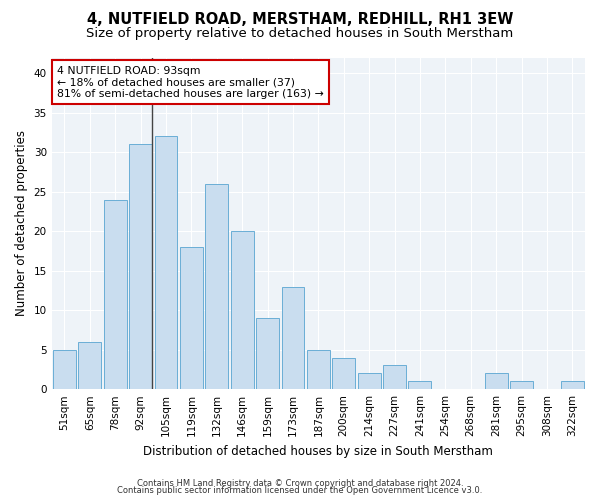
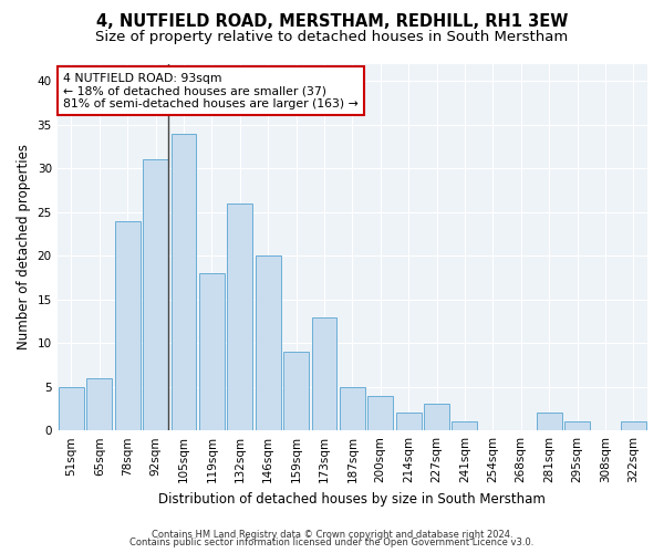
105sqm: 32 -> 34
